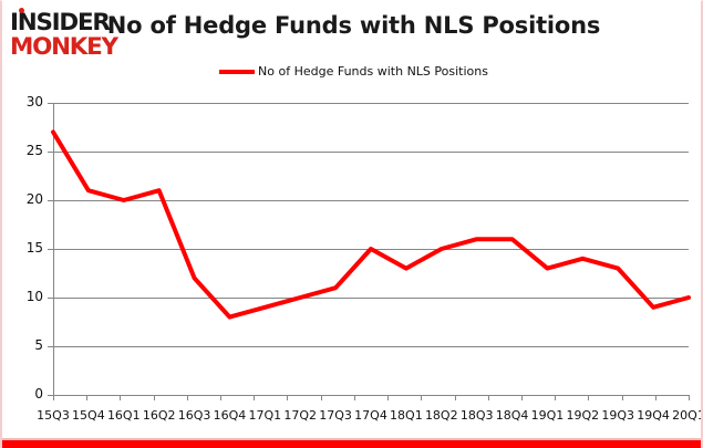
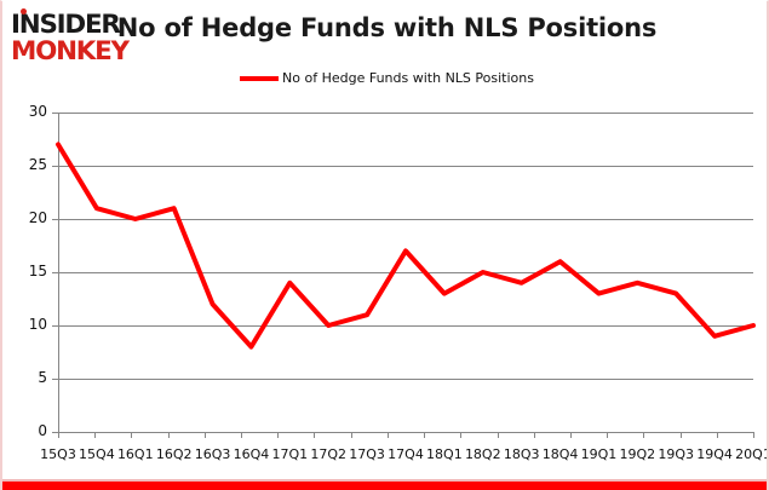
17Q1: 9 -> 14
17Q4: 15 -> 17
18Q3: 16 -> 14
